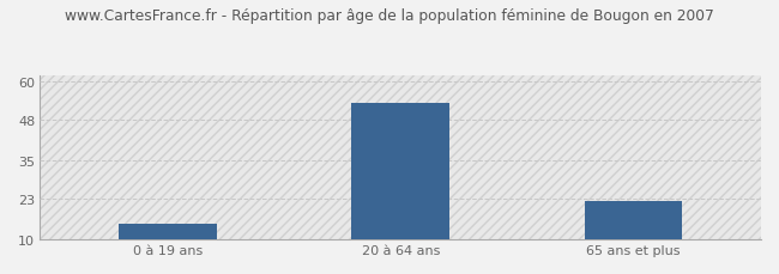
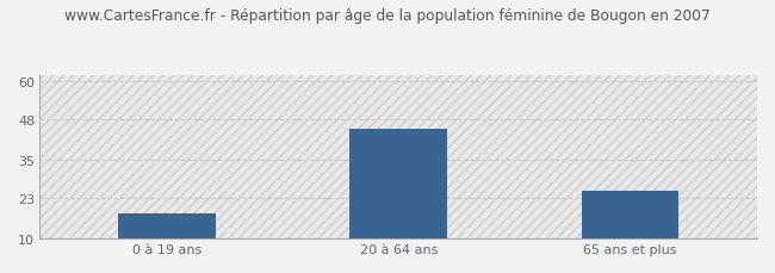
0 à 19 ans: 15 -> 18
20 à 64 ans: 53 -> 45
65 ans et plus: 22 -> 25
